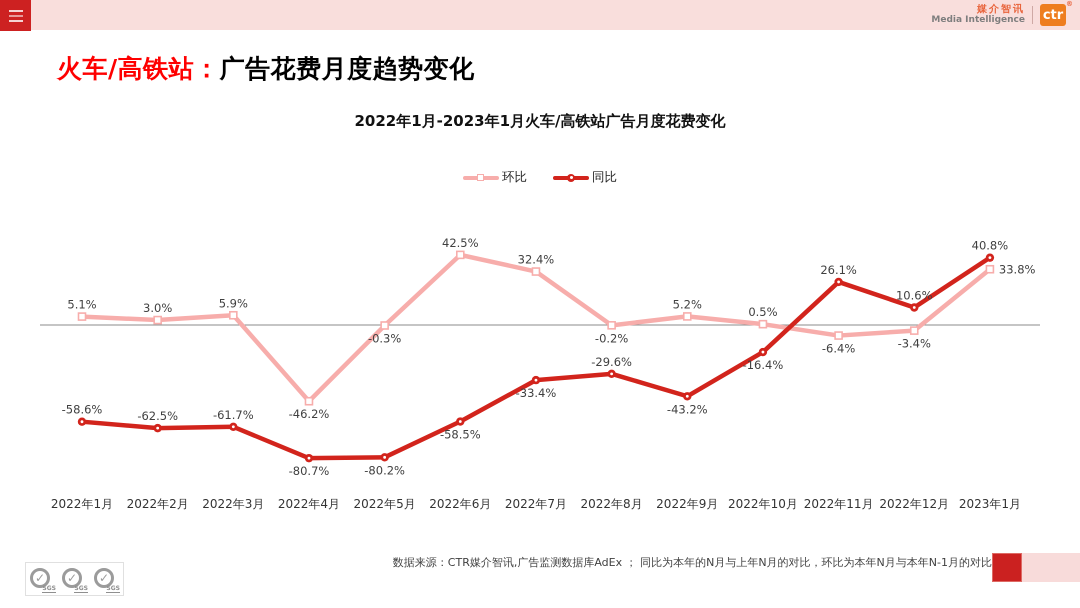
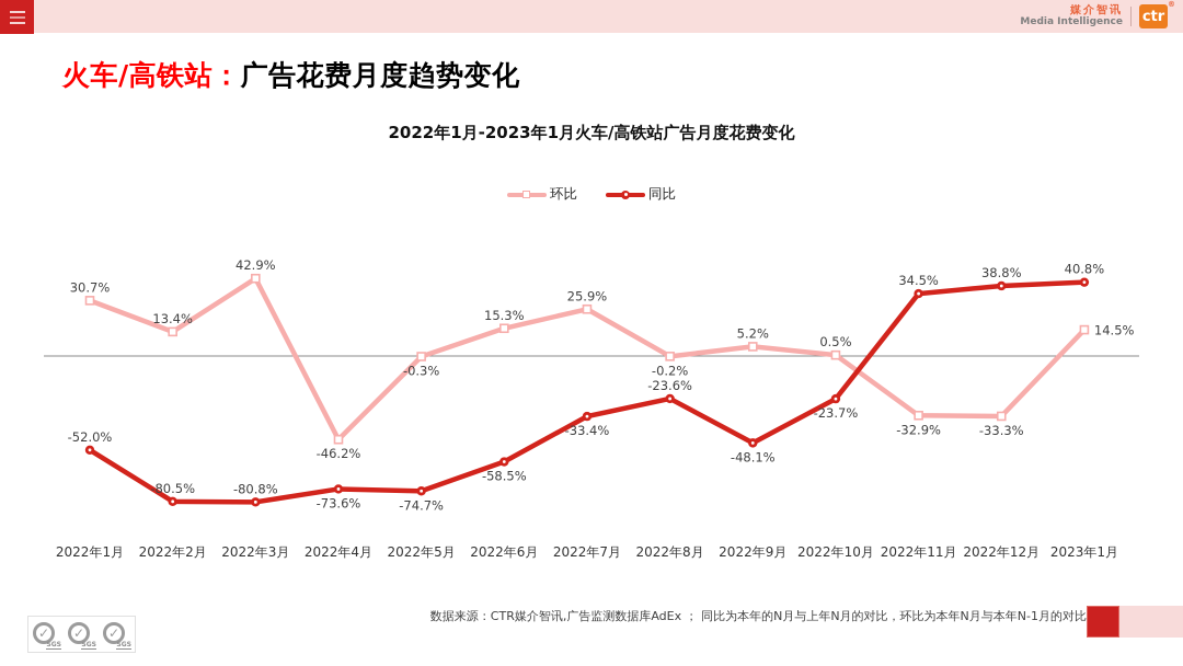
环比/2022年1月: 5.1% -> 30.7%
同比/2022年1月: -58.6% -> -52.0%
环比/2022年2月: 3.0% -> 13.4%
同比/2022年2月: -62.5% -> -80.5%
环比/2022年3月: 5.9% -> 42.9%
同比/2022年3月: -61.7% -> -80.8%
同比/2022年4月: -80.7% -> -73.6%
同比/2022年5月: -80.2% -> -74.7%
环比/2022年6月: 42.5% -> 15.3%
环比/2022年7月: 32.4% -> 25.9%
同比/2022年8月: -29.6% -> -23.6%
同比/2022年9月: -43.2% -> -48.1%
同比/2022年10月: -16.4% -> -23.7%
环比/2022年11月: -6.4% -> -32.9%
同比/2022年11月: 26.1% -> 34.5%
环比/2022年12月: -3.4% -> -33.3%
同比/2022年12月: 10.6% -> 38.8%
环比/2023年1月: 33.8% -> 14.5%
